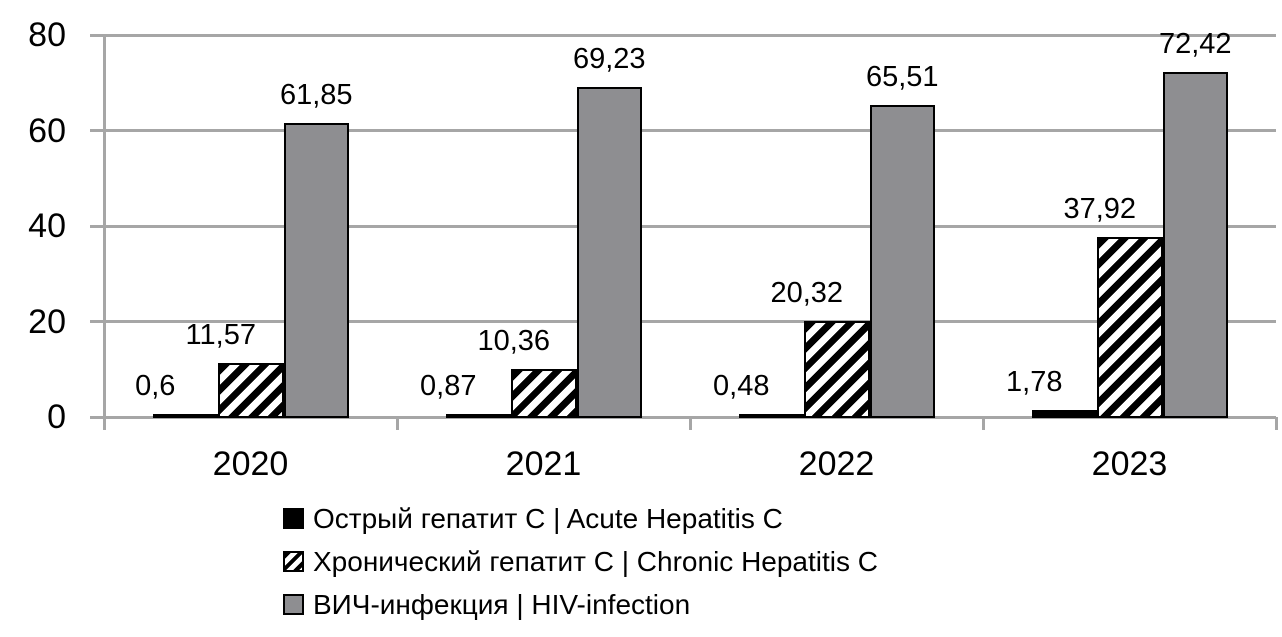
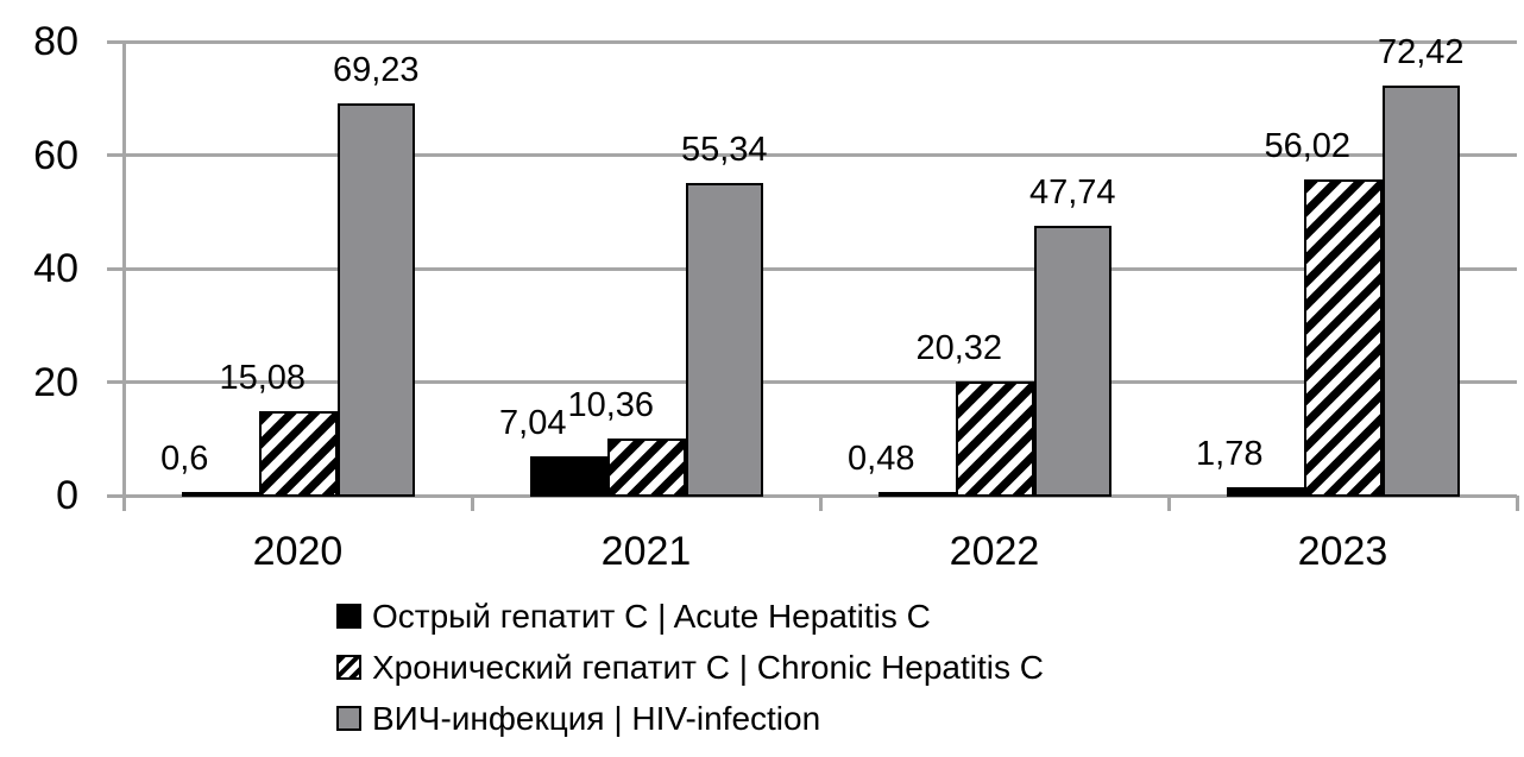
Хронический гепатит C | Chronic Hepatitis C/2020: 11,57 -> 15,08
ВИЧ-инфекция | HIV-infection/2020: 61,85 -> 69,23
Острый гепатит C | Acute Hepatitis C/2021: 0,87 -> 7,04
ВИЧ-инфекция | HIV-infection/2021: 69,23 -> 55,34
ВИЧ-инфекция | HIV-infection/2022: 65,51 -> 47,74
Хронический гепатит C | Chronic Hepatitis C/2023: 37,92 -> 56,02
